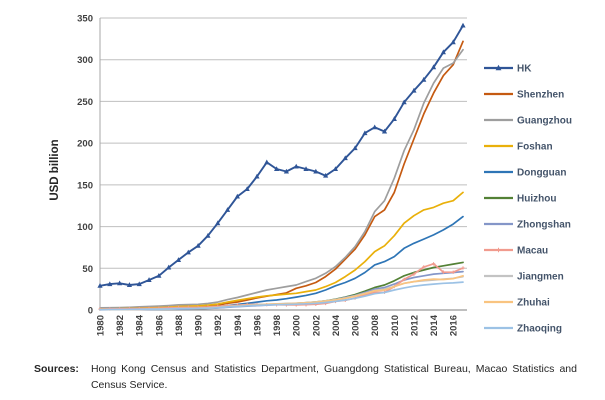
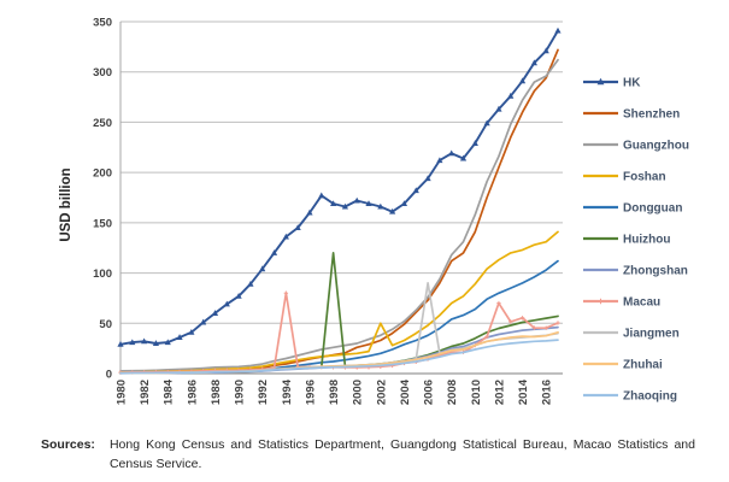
Macau/1994: 10 -> 80
Huizhou/1998: 10 -> 120
Foshan/2002: 20 -> 50
Jiangmen/2006: 20 -> 90
Macau/2012: 40 -> 70
